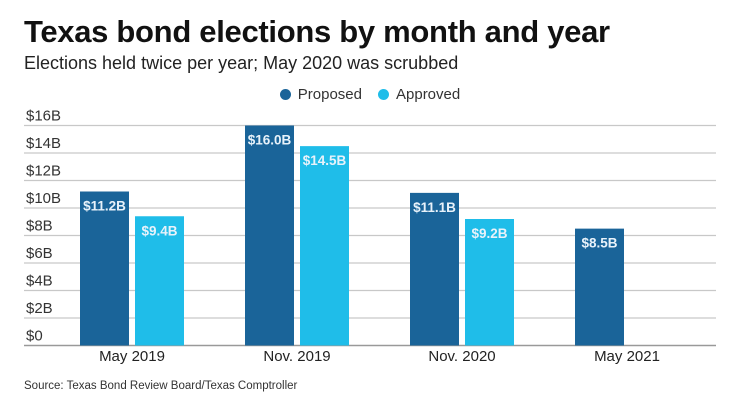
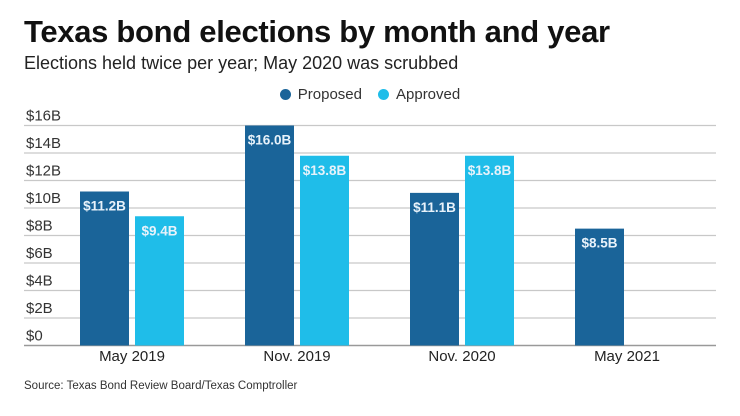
Approved/Nov. 2019: $14.5B -> $13.8B
Approved/Nov. 2020: $9.2B -> $13.8B
